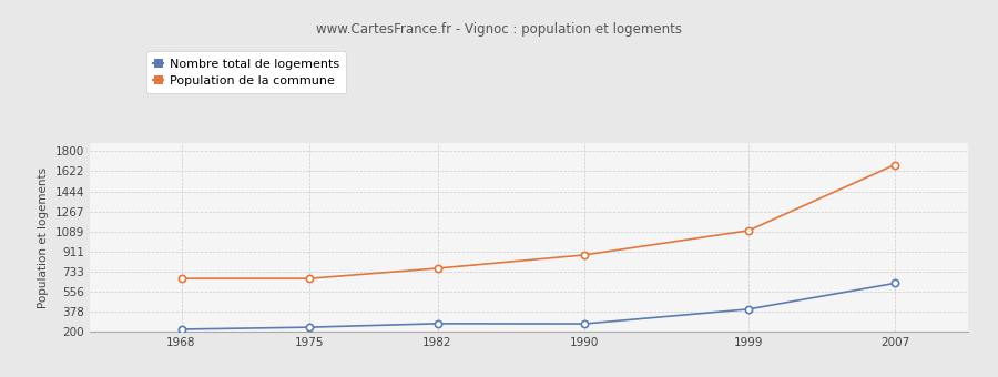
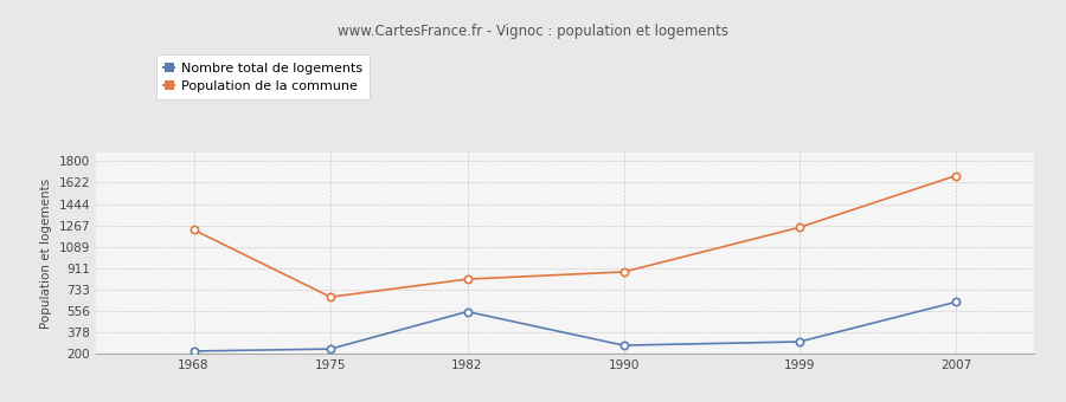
Population de la commune/1968: 670 -> 1230
Nombre total de logements/1982: 270 -> 550
Population de la commune/1982: 760 -> 820
Nombre total de logements/1999: 400 -> 300
Population de la commune/1999: 1100 -> 1250
